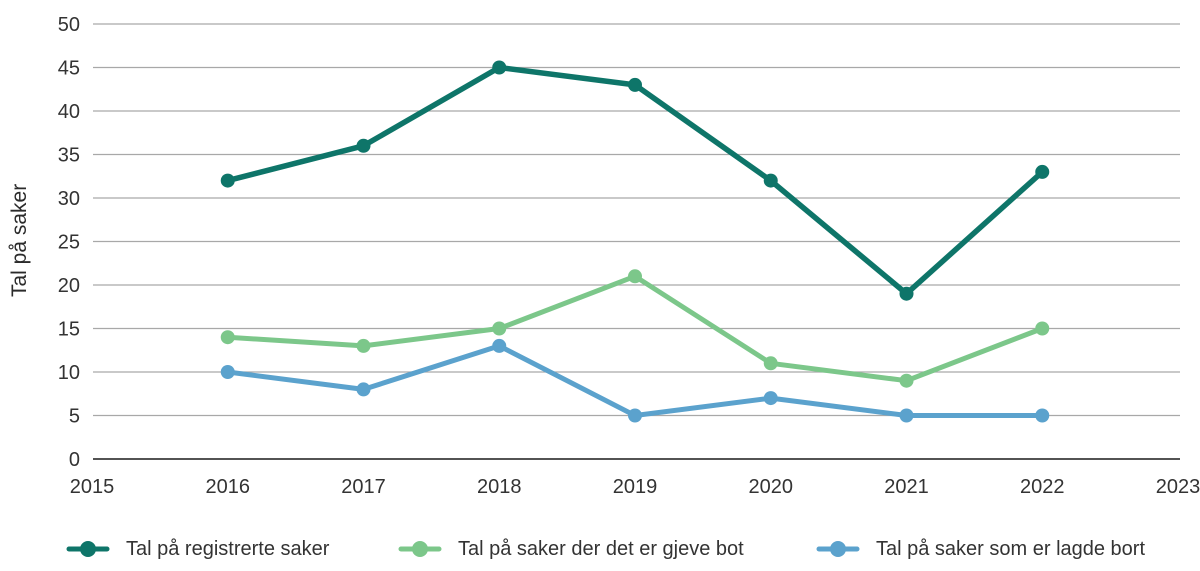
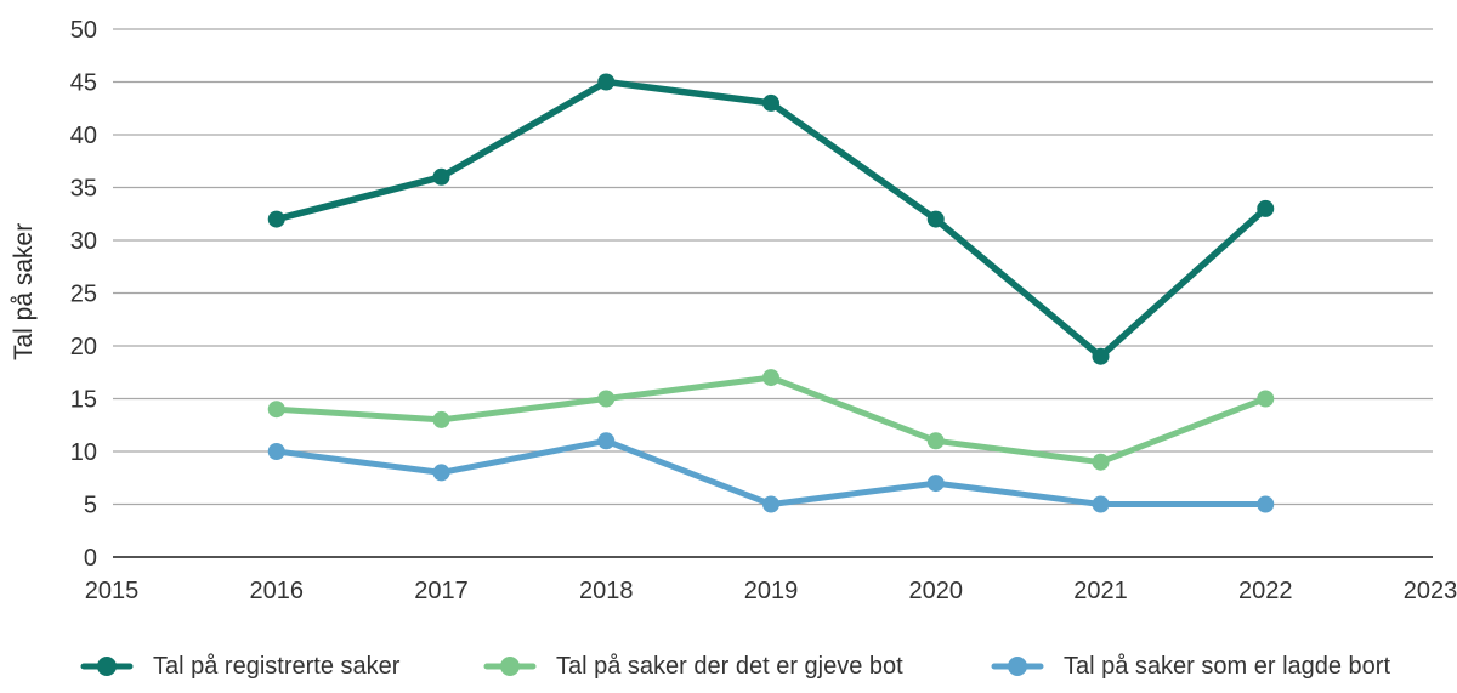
Tal på saker som er lagde bort/2018: 13 -> 11
Tal på saker der det er gjeve bot/2019: 21 -> 17
